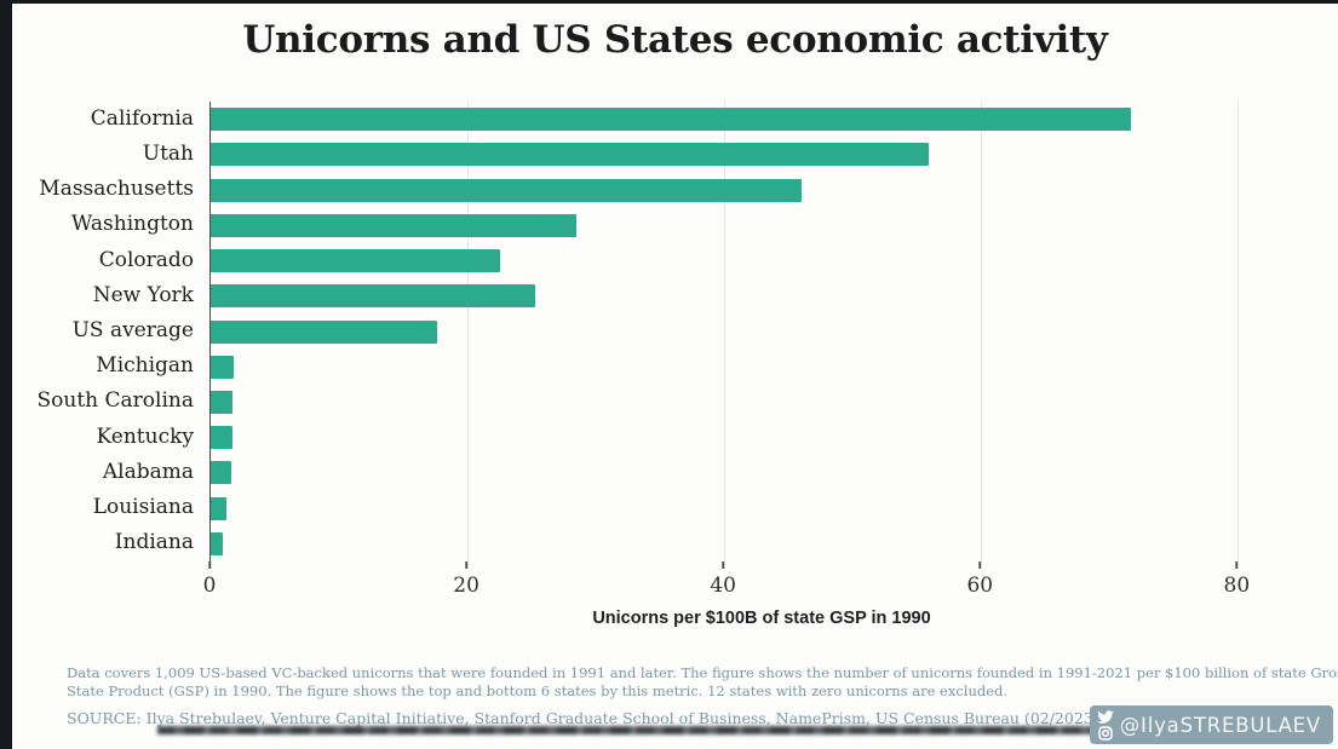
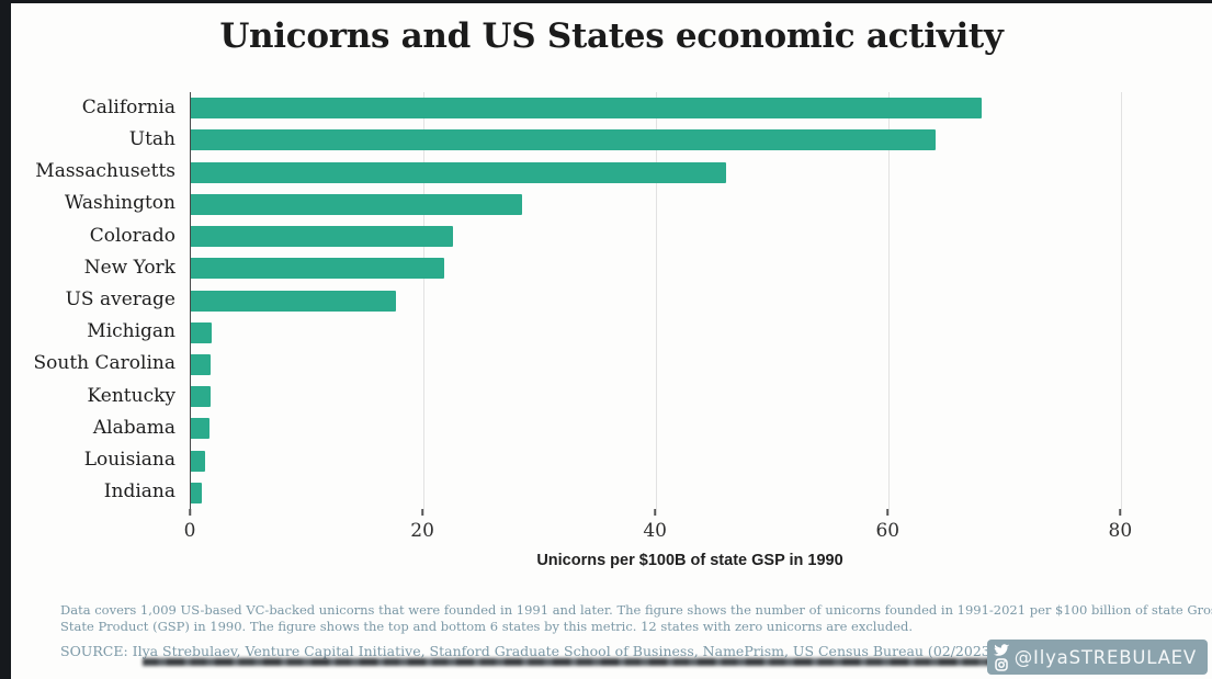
California: 71.7 -> 68.0
Utah: 55.9 -> 64.0
New York: 25.3 -> 21.8
